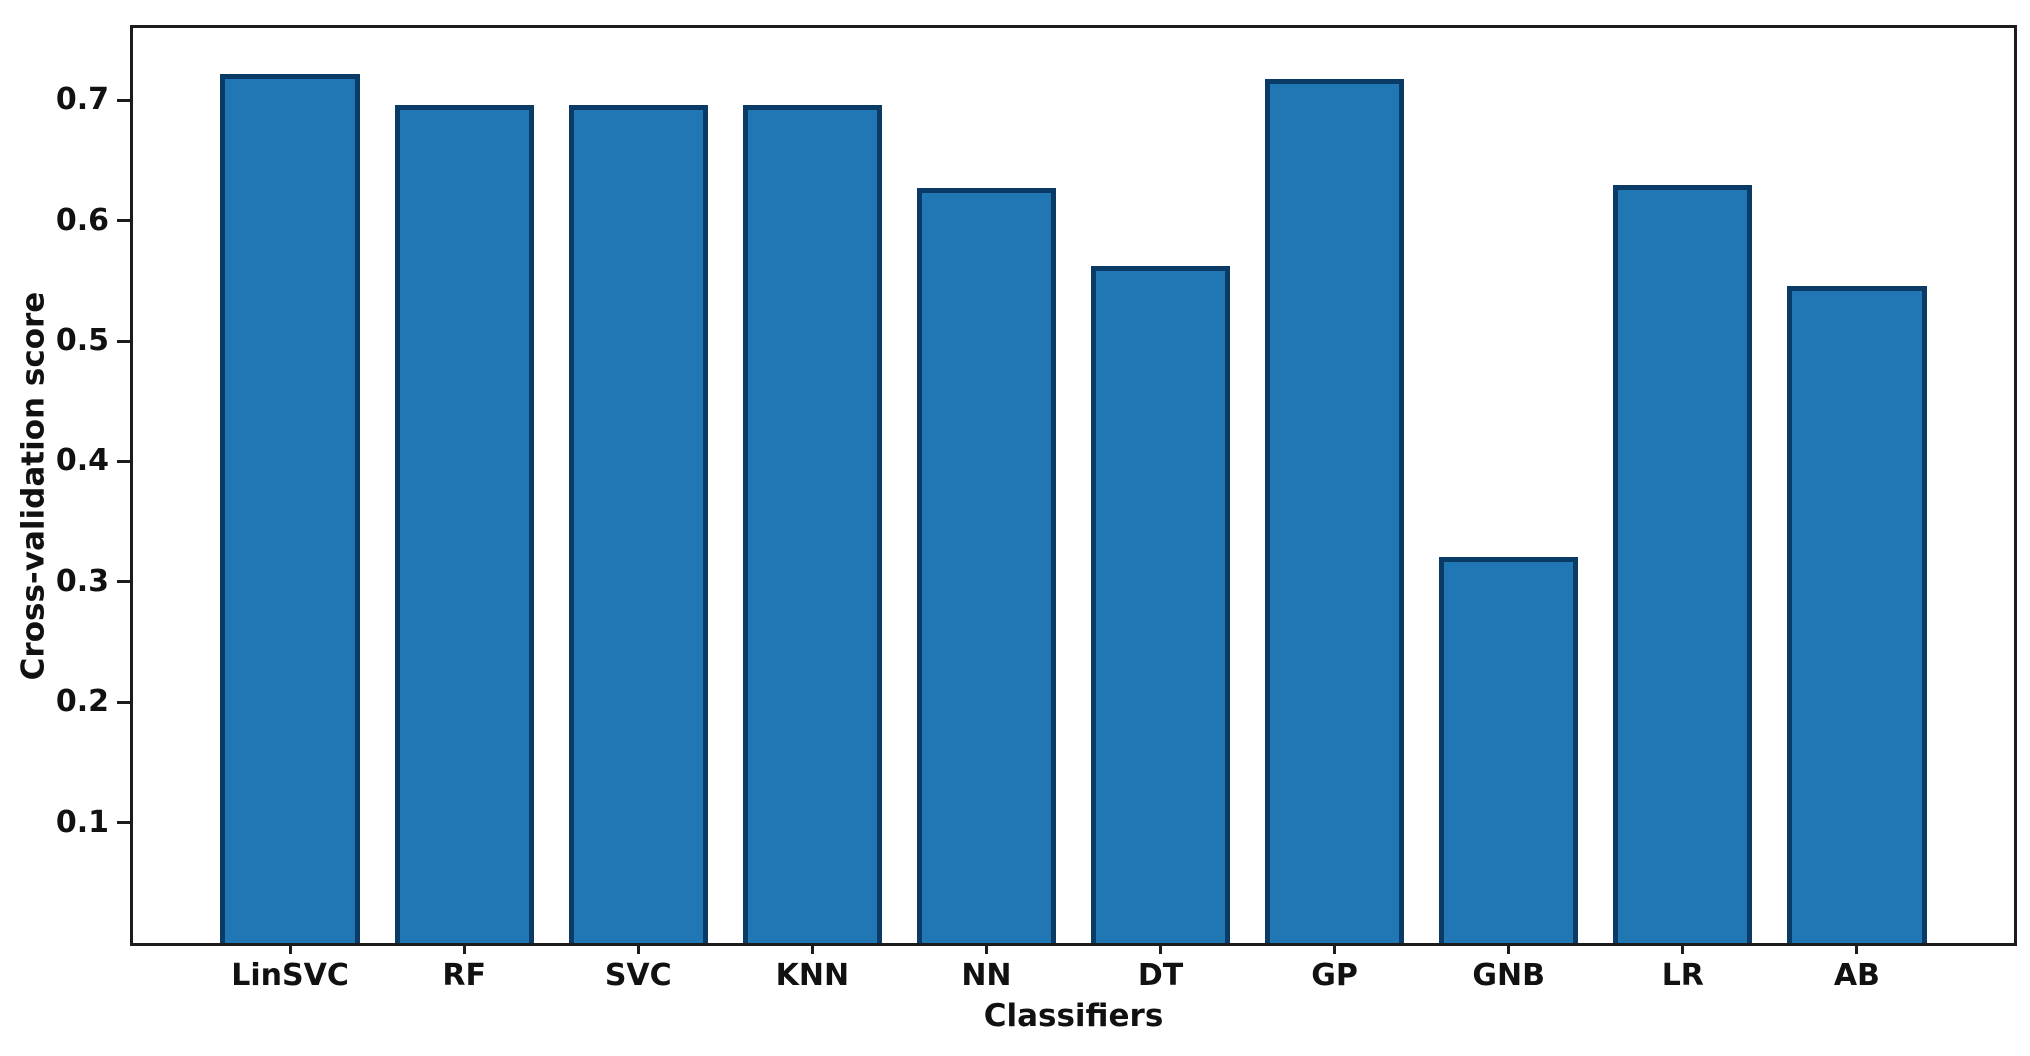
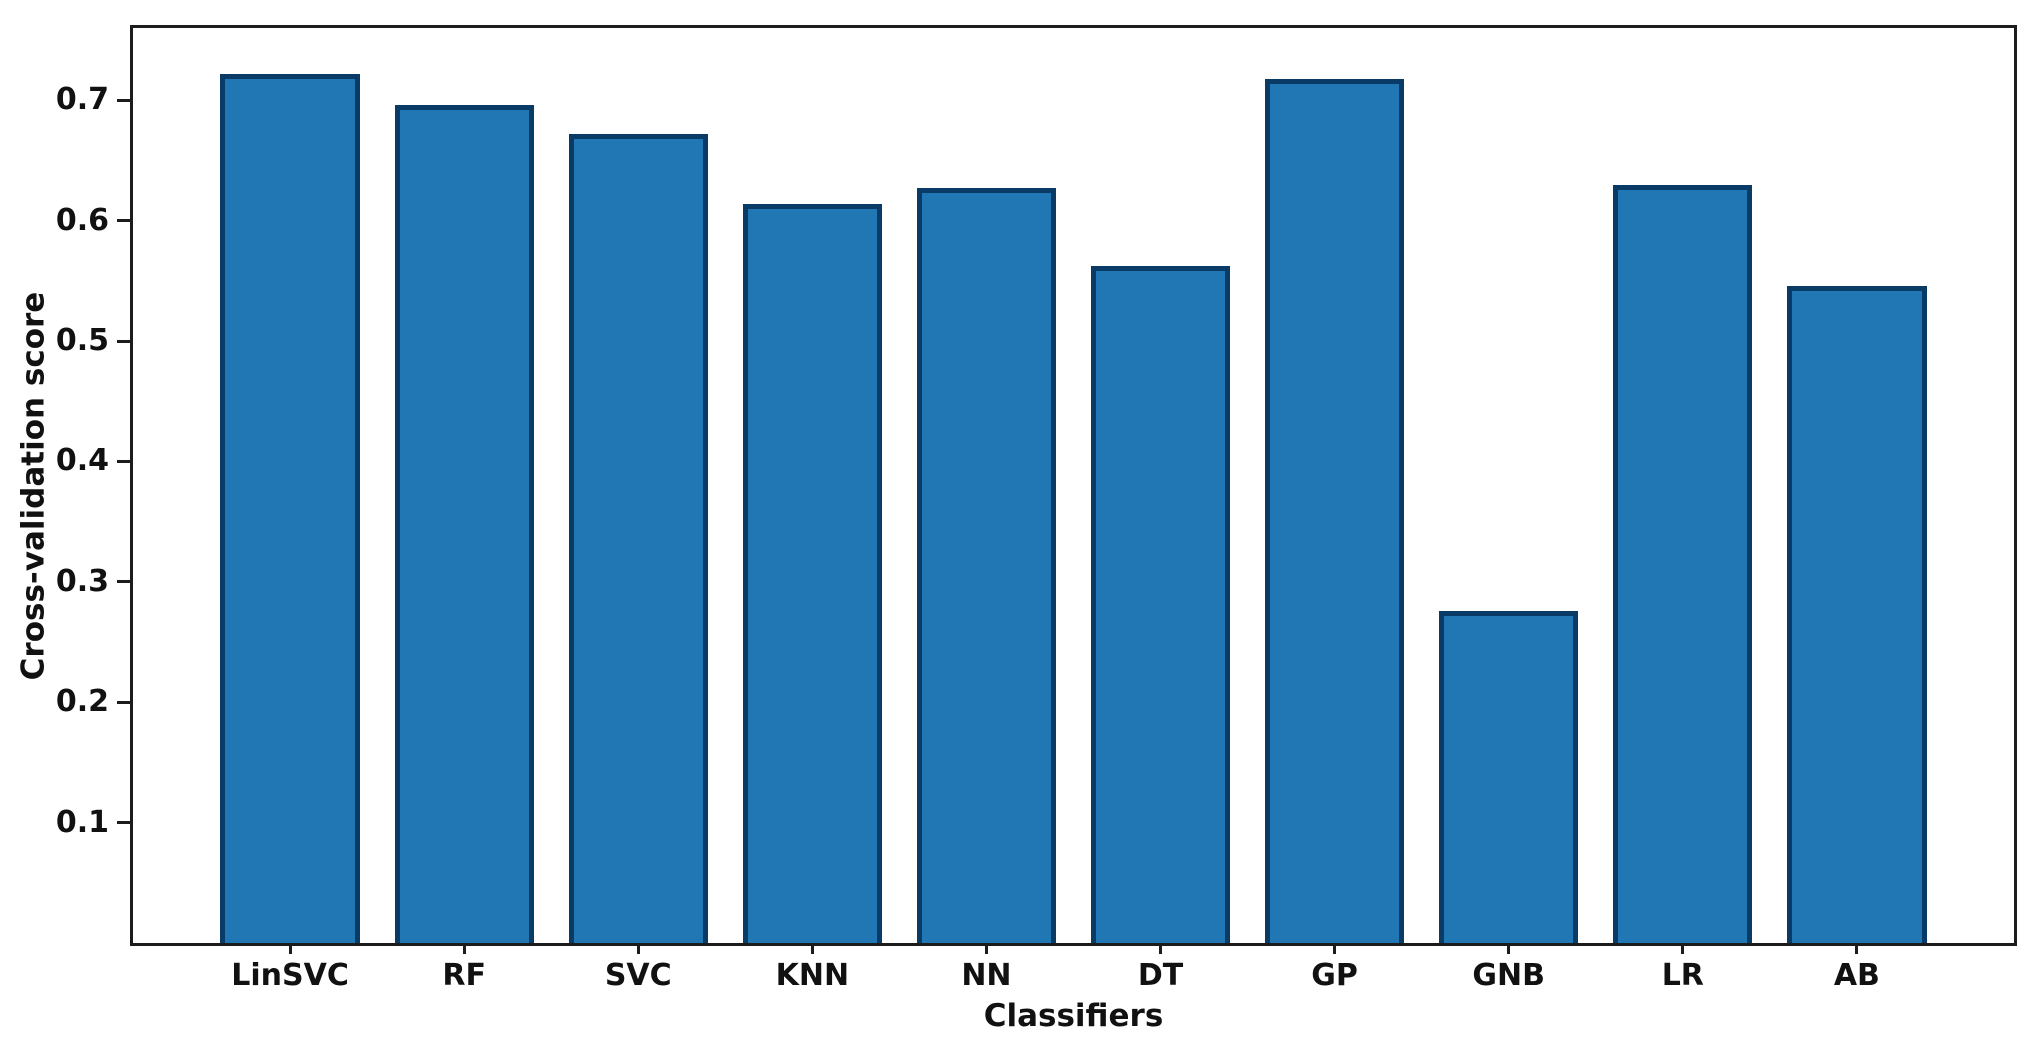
SVC: 0.696 -> 0.672
KNN: 0.696 -> 0.614
GNB: 0.321 -> 0.276
